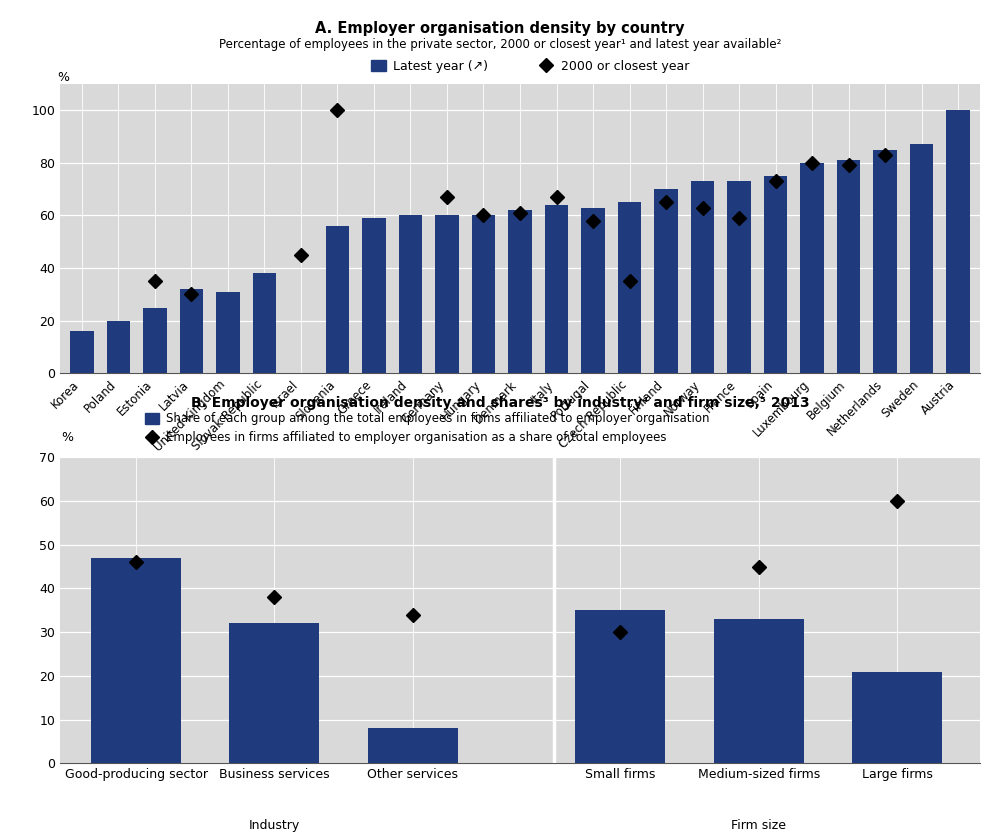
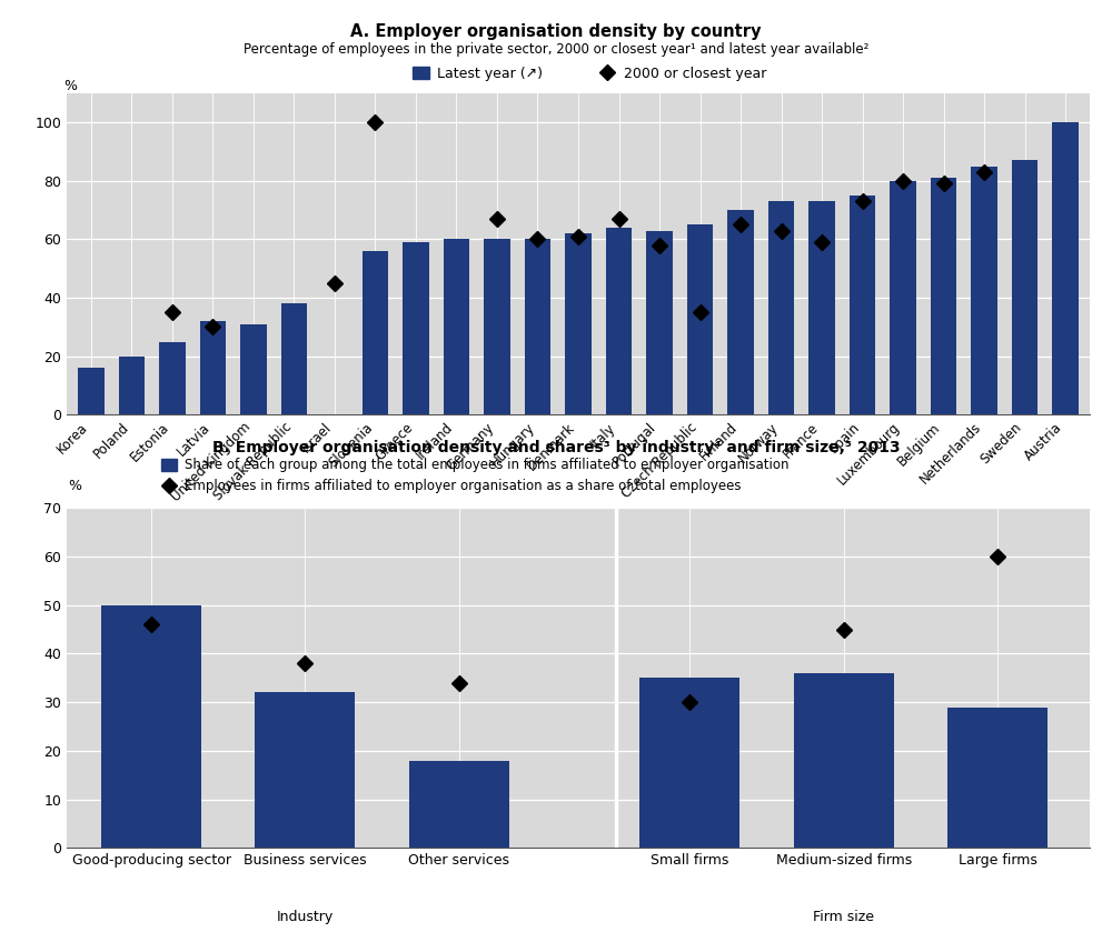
Good-producing sector: 47 -> 50
Other services: 8 -> 18
Medium-sized firms: 33 -> 36
Large firms: 21 -> 29
